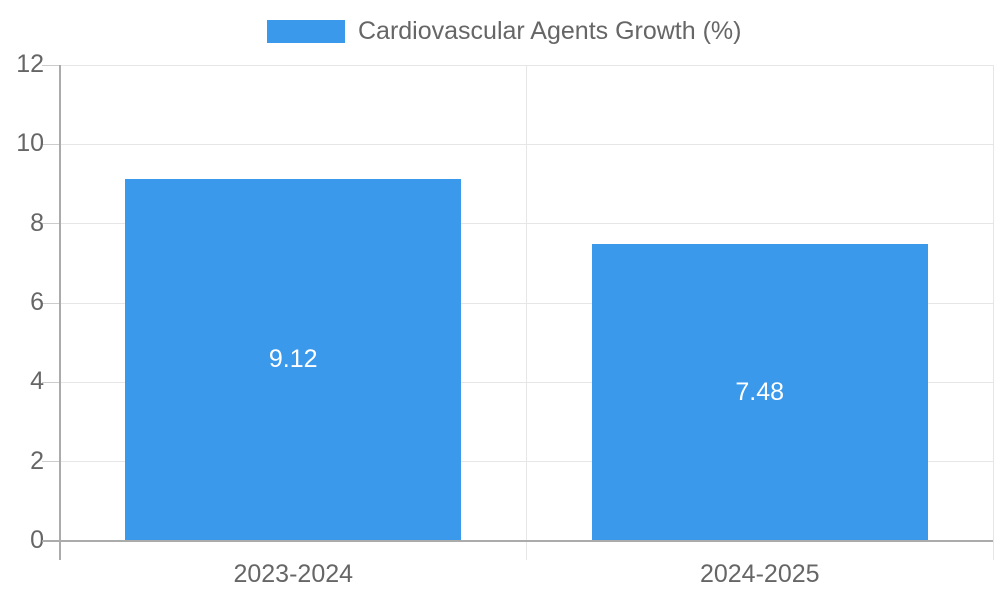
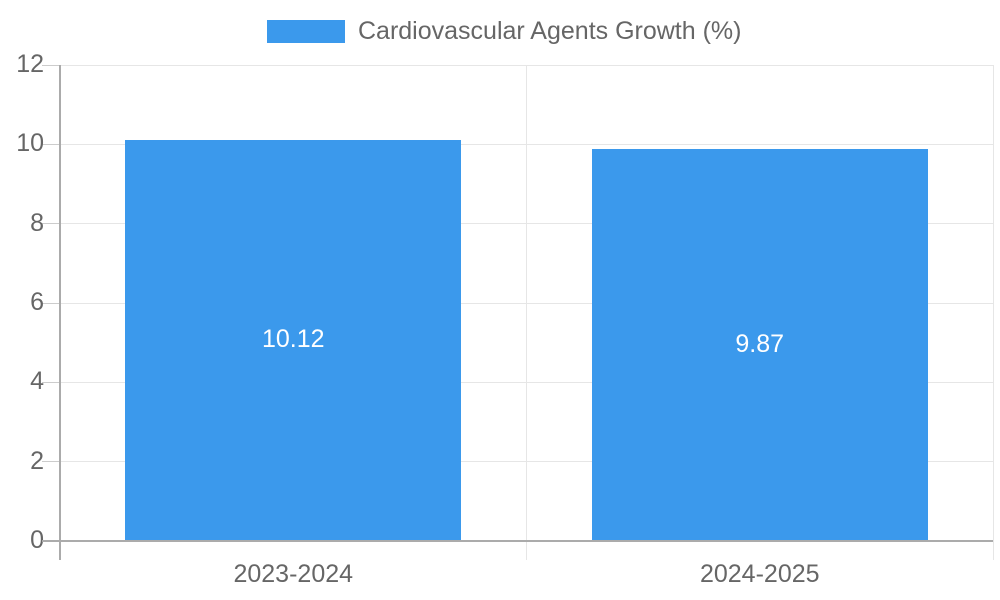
2023-2024: 9.12 -> 10.12
2024-2025: 7.48 -> 9.87
